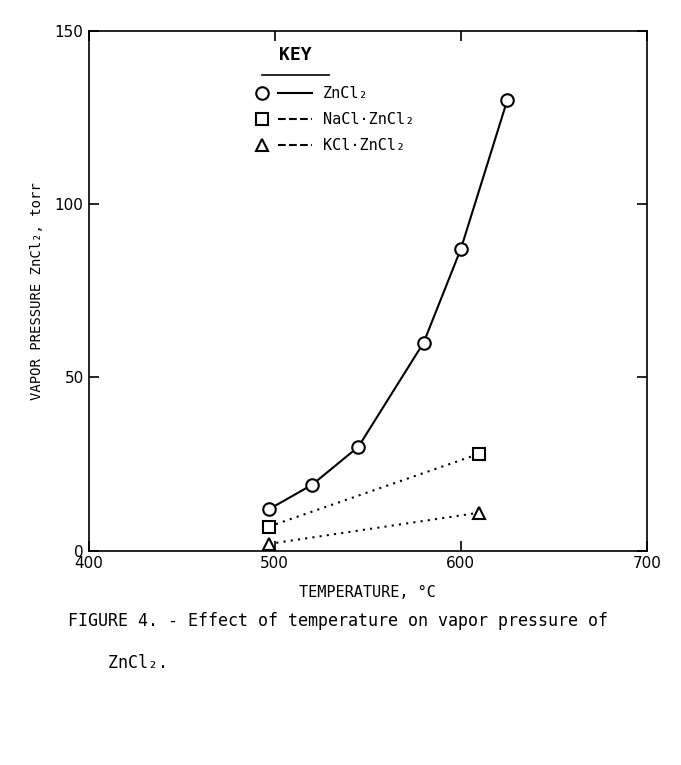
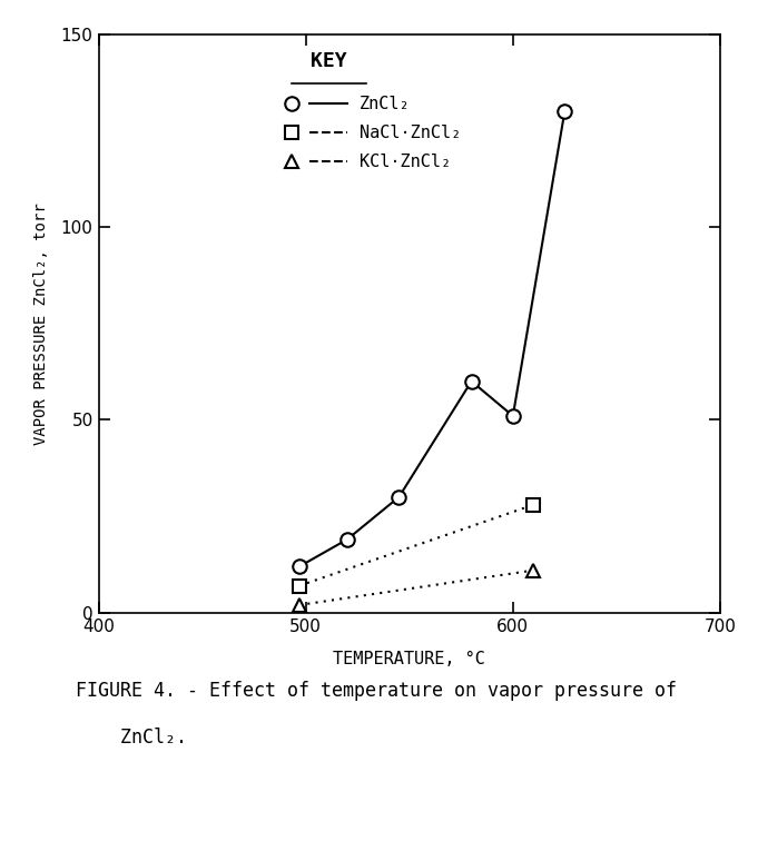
600: 87 -> 51
